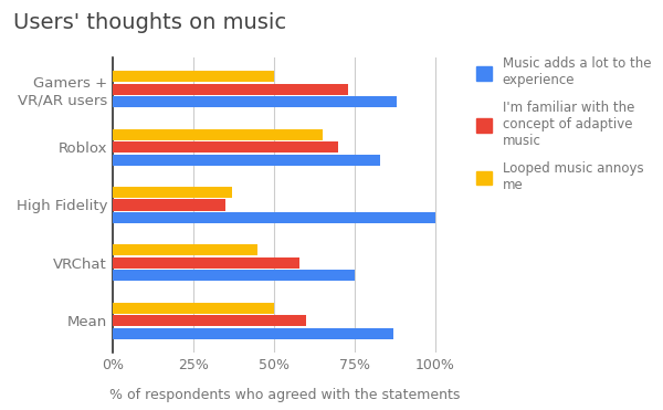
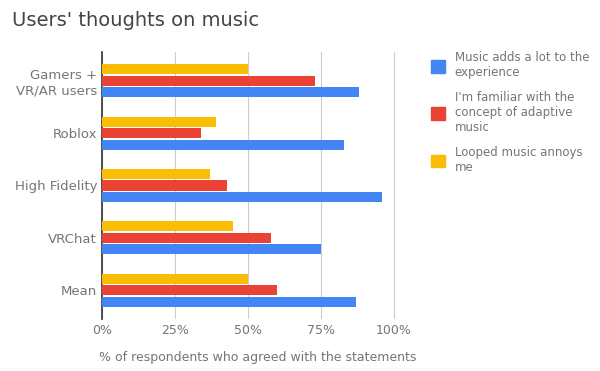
Looped music annoys me/Roblox: 65% -> 39%
I'm familiar with the concept of adaptive music/Roblox: 70% -> 34%
I'm familiar with the concept of adaptive music/High Fidelity: 35% -> 43%
Music adds a lot to the experience/High Fidelity: 100% -> 96%
